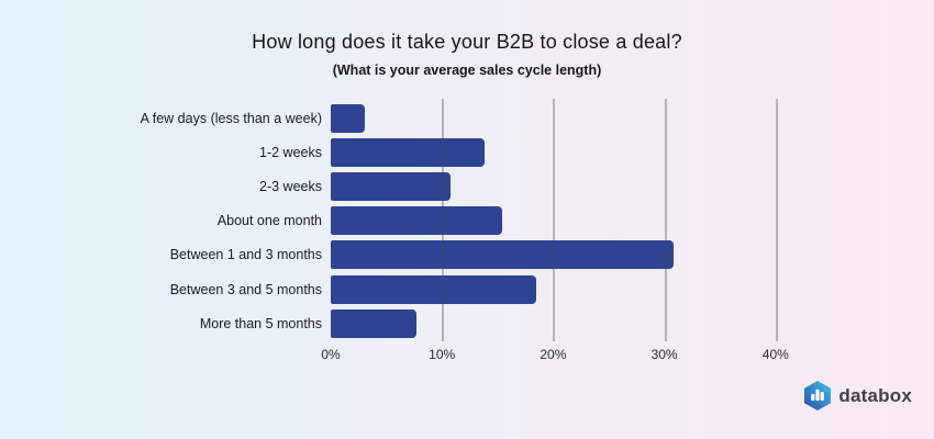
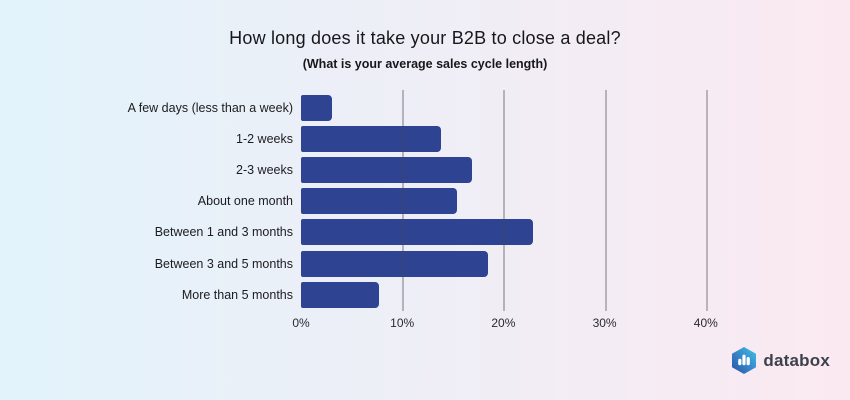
2-3 weeks: 10.8% -> 16.9%
Between 1 and 3 months: 30.8% -> 22.9%
